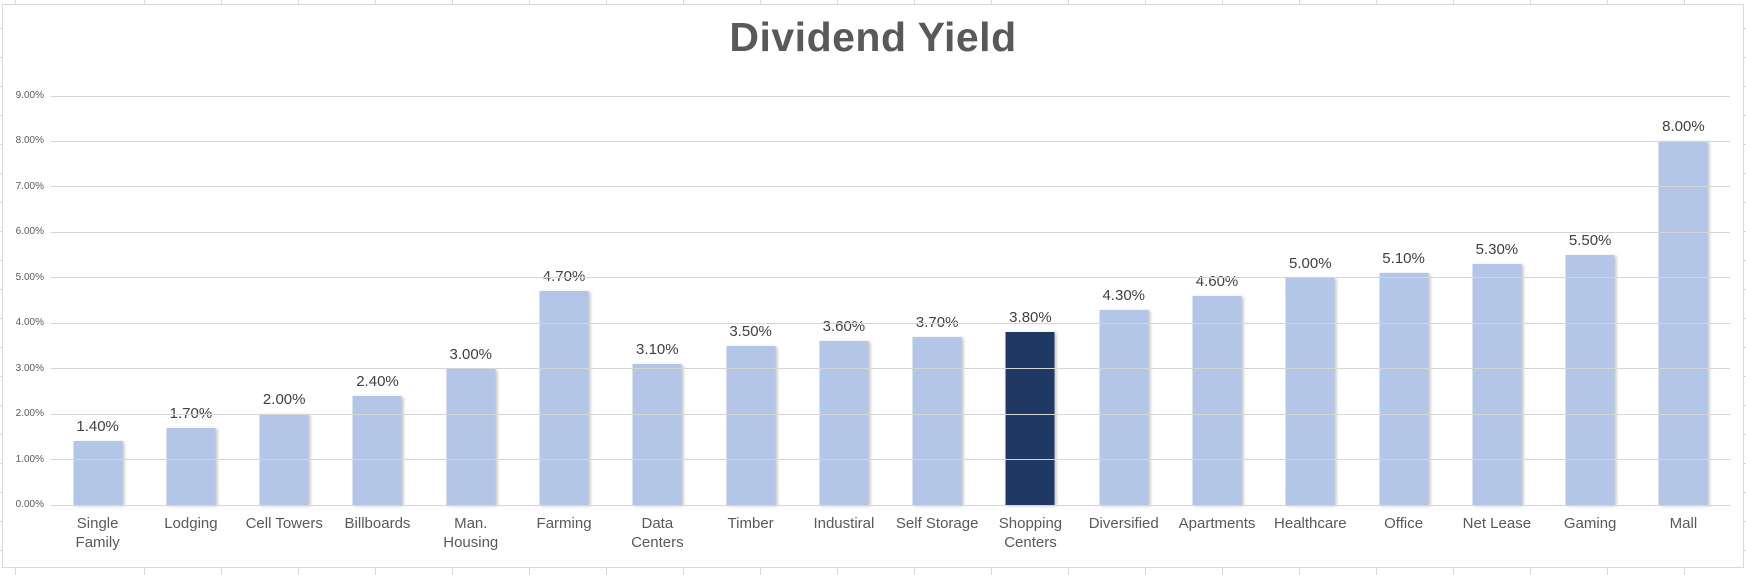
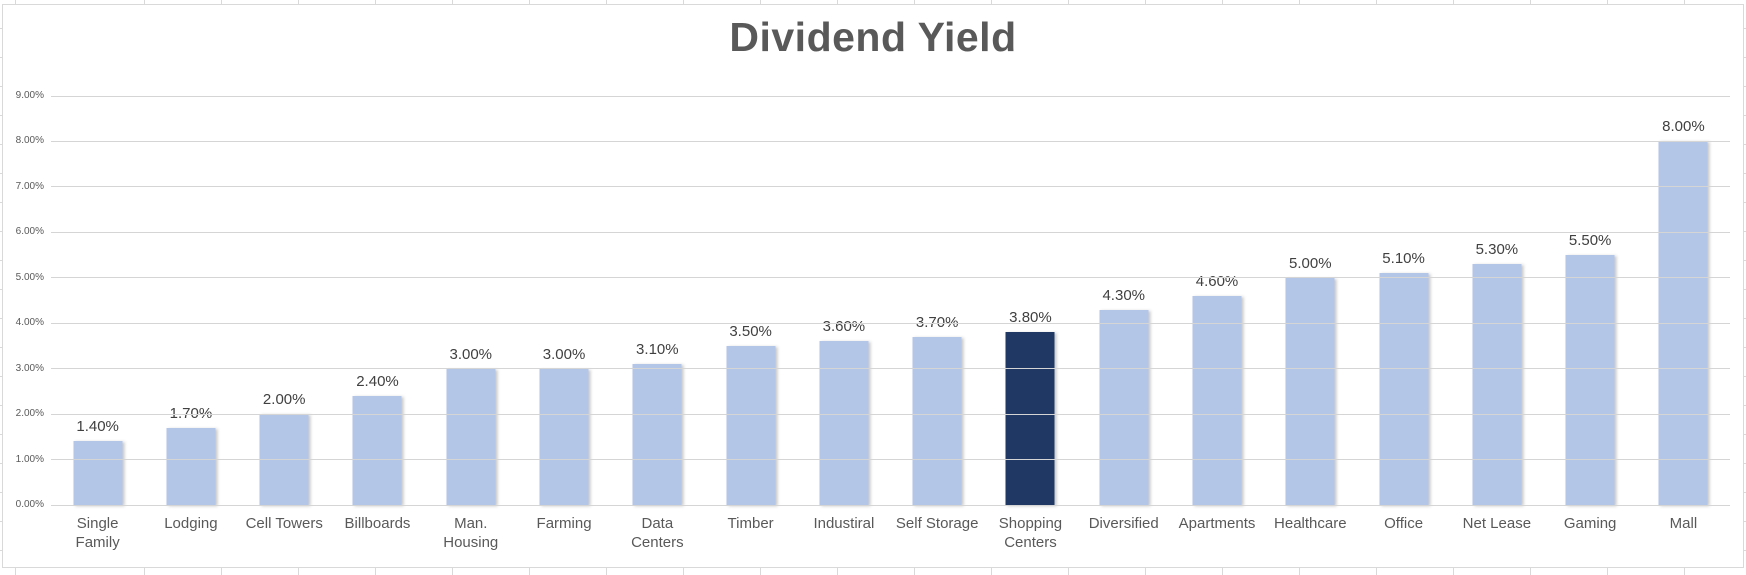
Farming: 4.70% -> 3.00%
